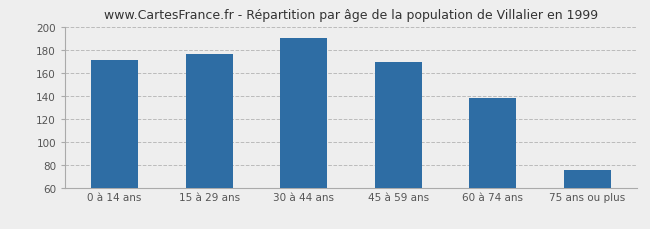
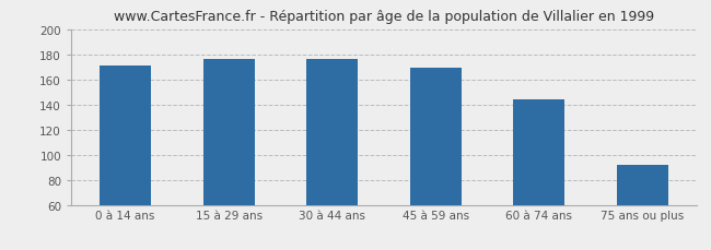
30 à 44 ans: 190 -> 176
60 à 74 ans: 138 -> 144
75 ans ou plus: 75 -> 92
